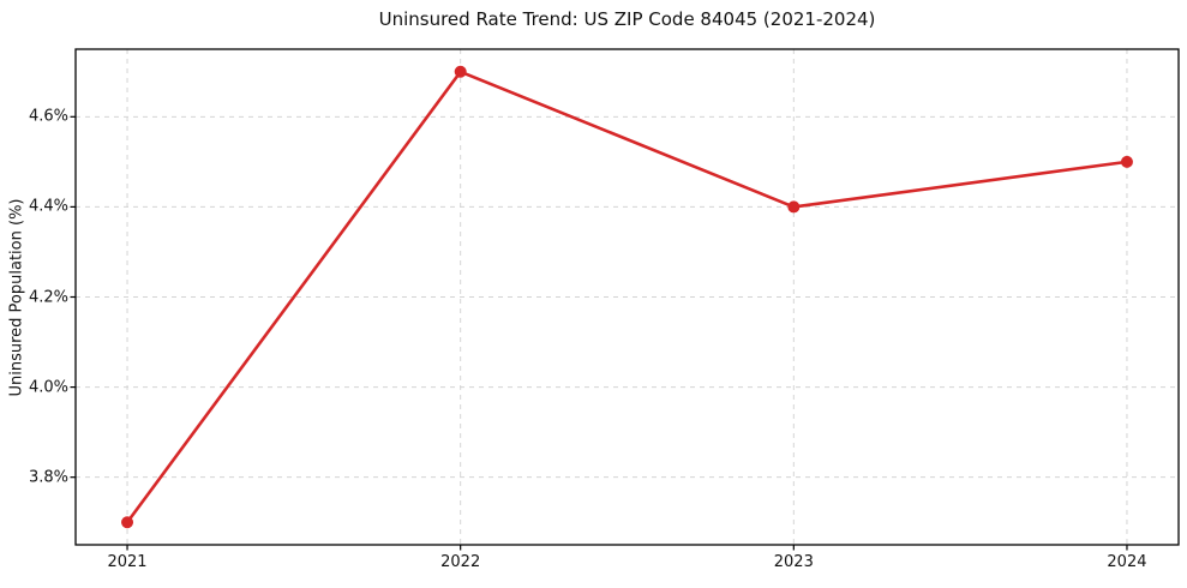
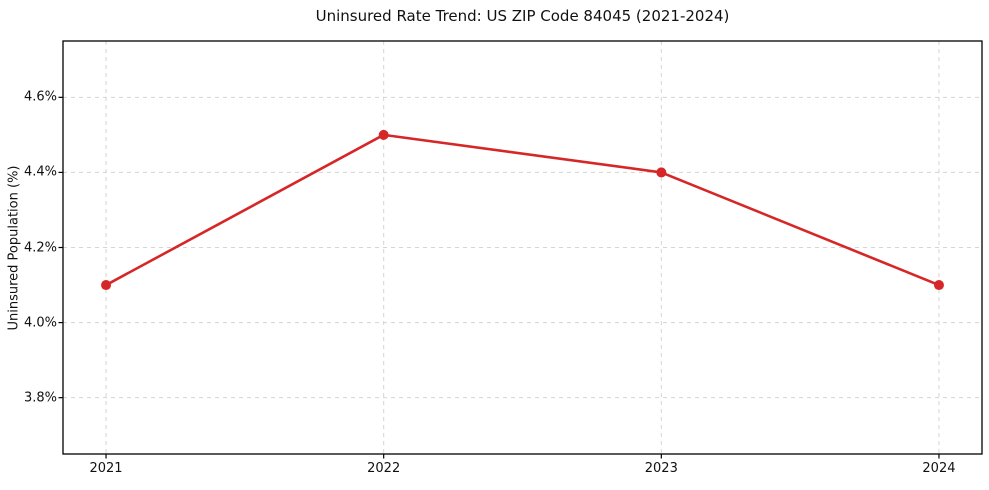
2021: 3.7% -> 4.1%
2022: 4.7% -> 4.5%
2024: 4.5% -> 4.1%
